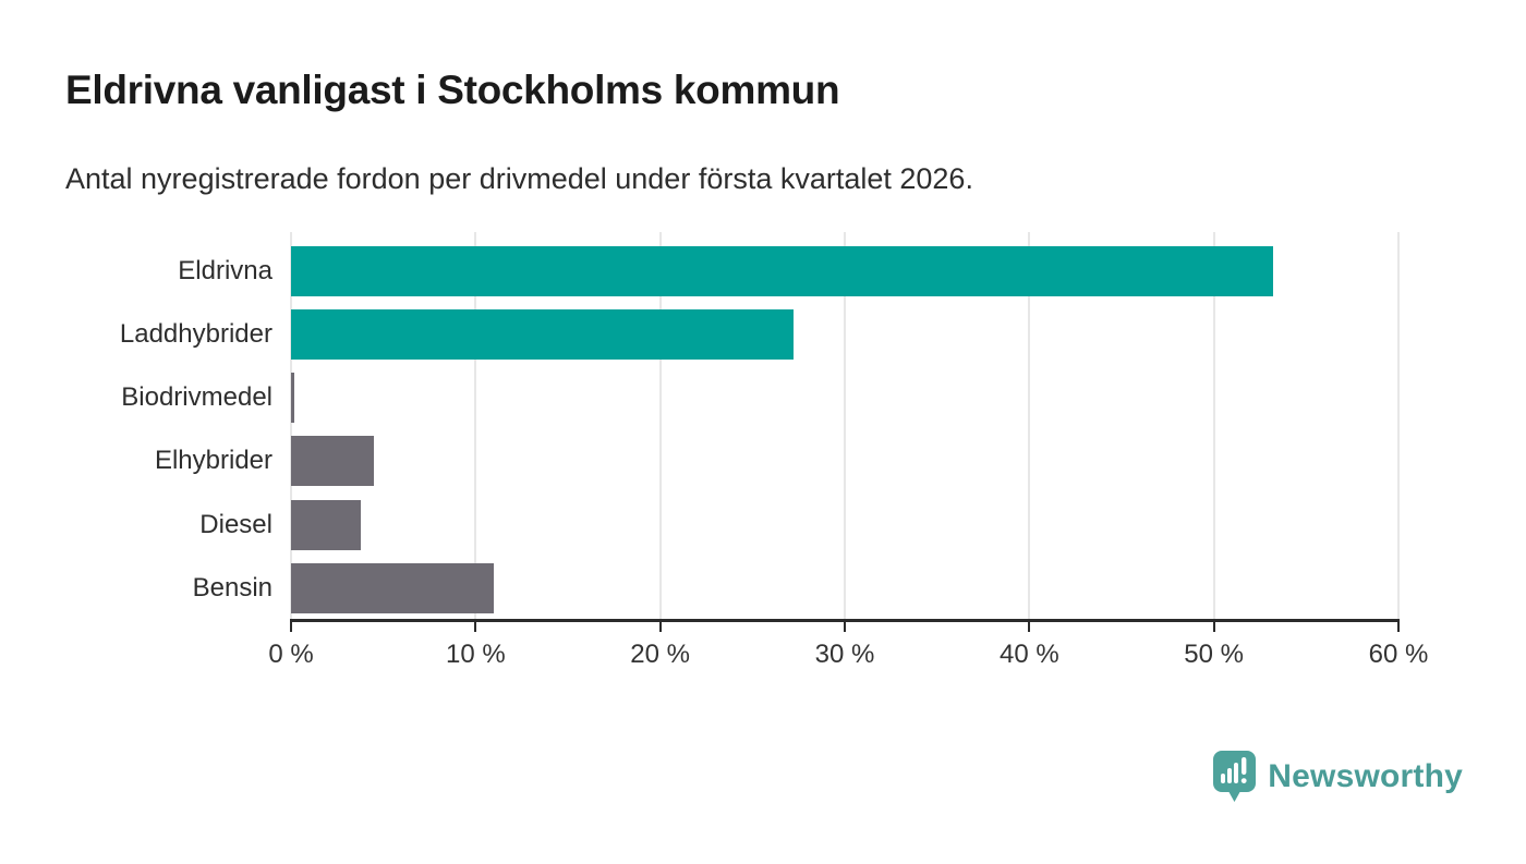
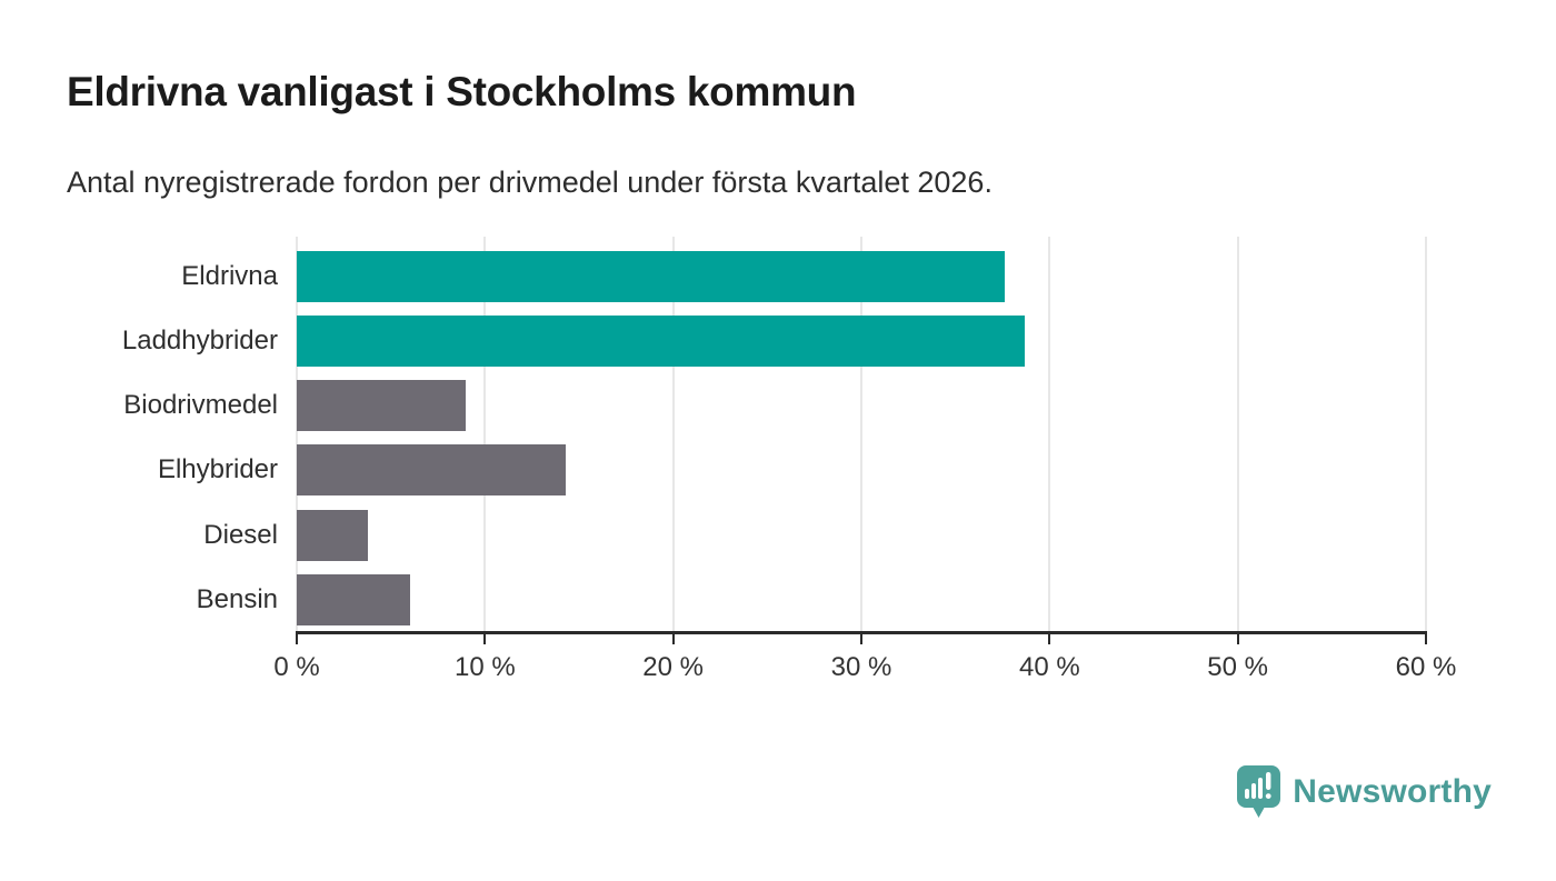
Eldrivna: 53.2% -> 37.6%
Laddhybrider: 27.2% -> 38.7%
Biodrivmedel: 0.2% -> 9.0%
Elhybrider: 4.5% -> 14.3%
Bensin: 11.0% -> 6.0%
